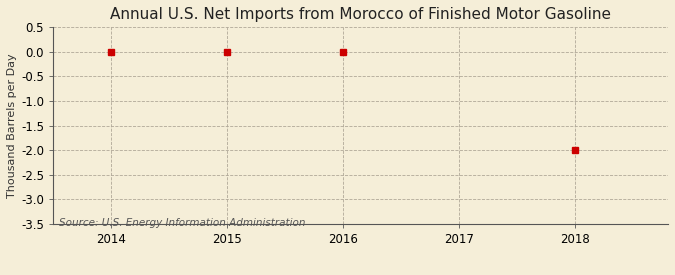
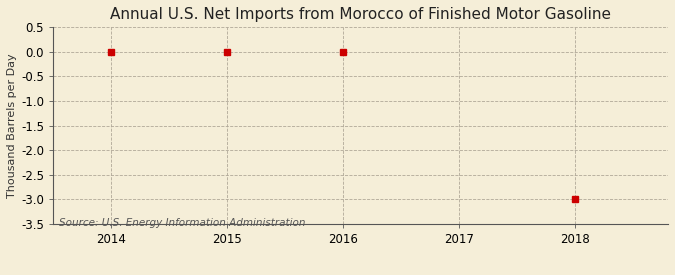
2018: -2 -> -3
